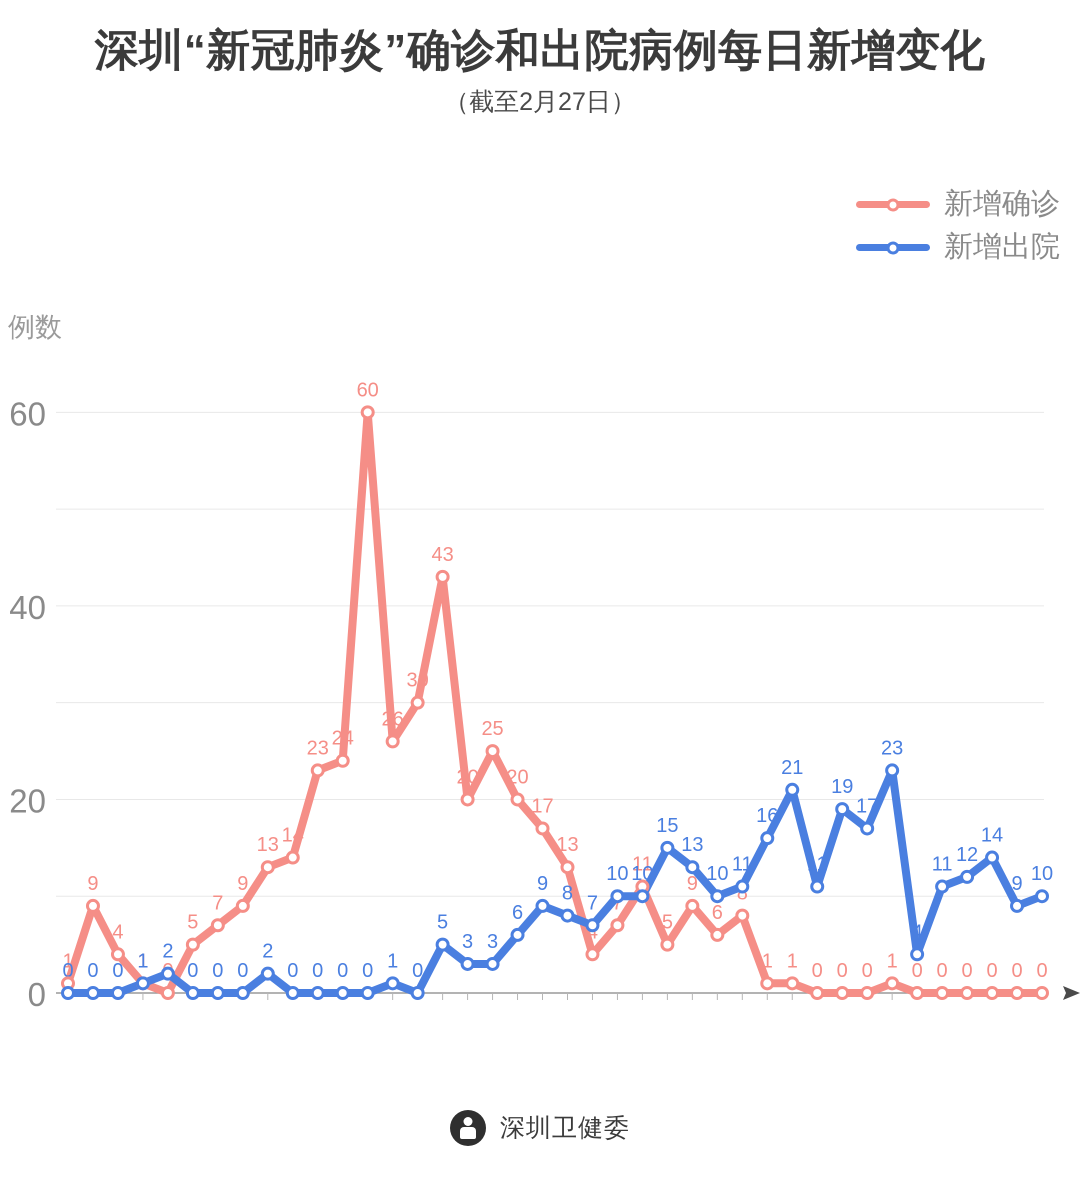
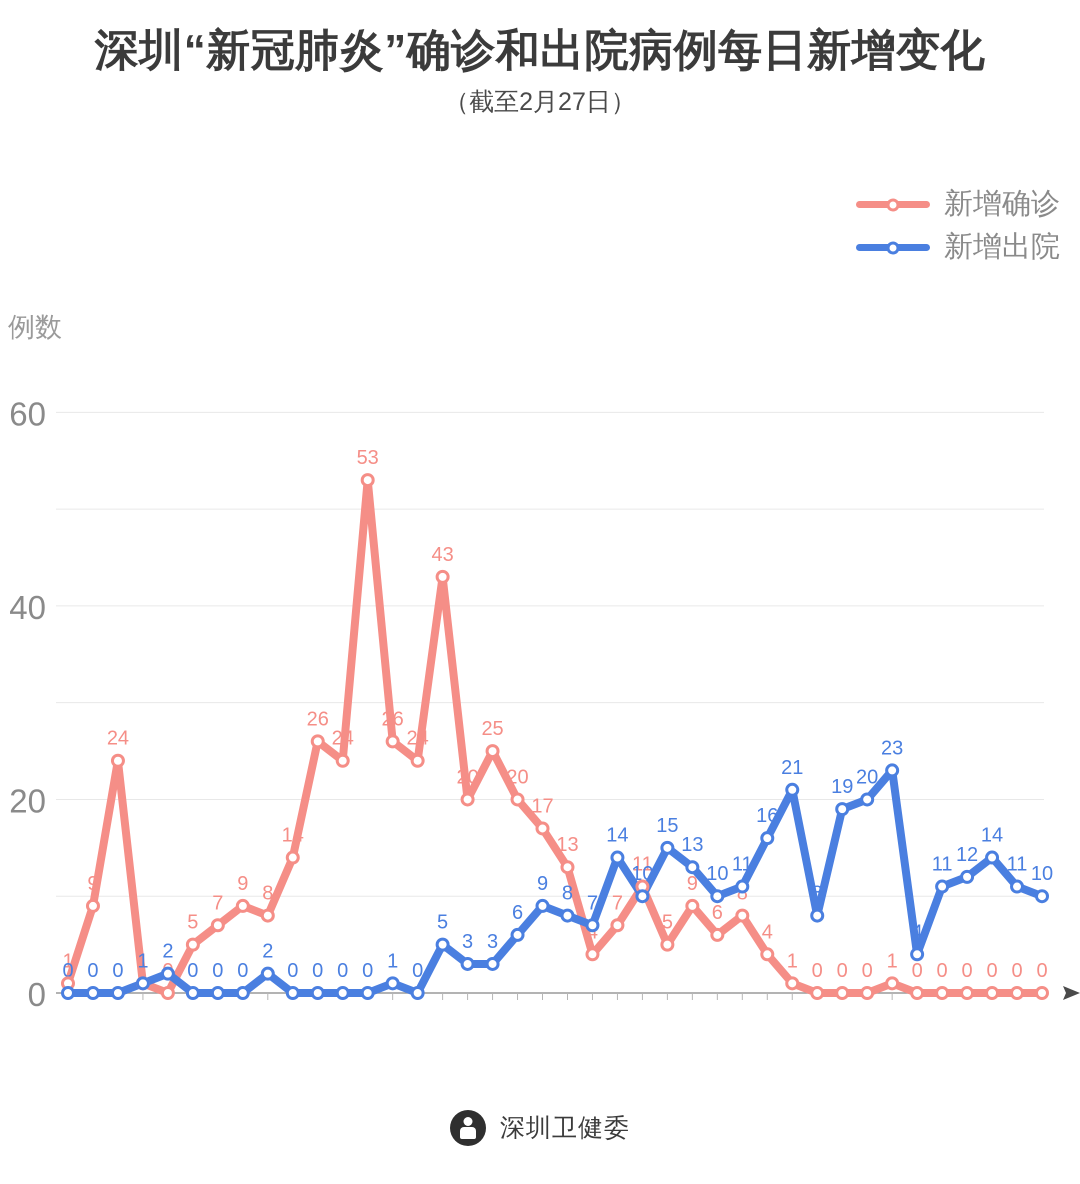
新增确诊/1.21: 4 -> 24
新增确诊/1.27: 13 -> 8
新增确诊/1.29: 23 -> 26
新增确诊/1.31: 60 -> 53
新增确诊/2.2: 30 -> 24
新增出院/2.10: 10 -> 14
新增确诊/2.16: 1 -> 4
新增出院/2.18: 11 -> 8
新增出院/2.20: 17 -> 20
新增出院/2.26: 9 -> 11
